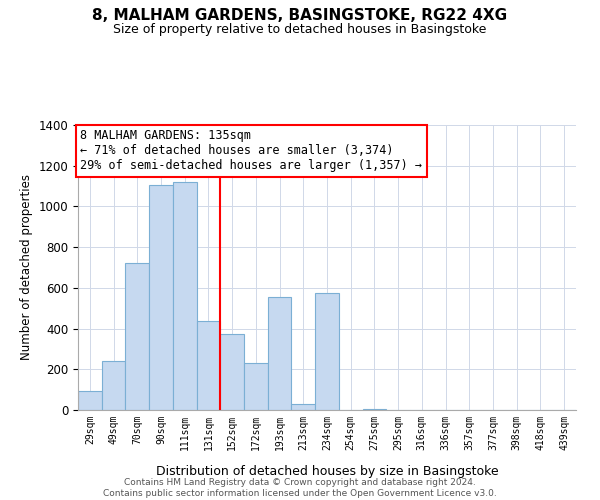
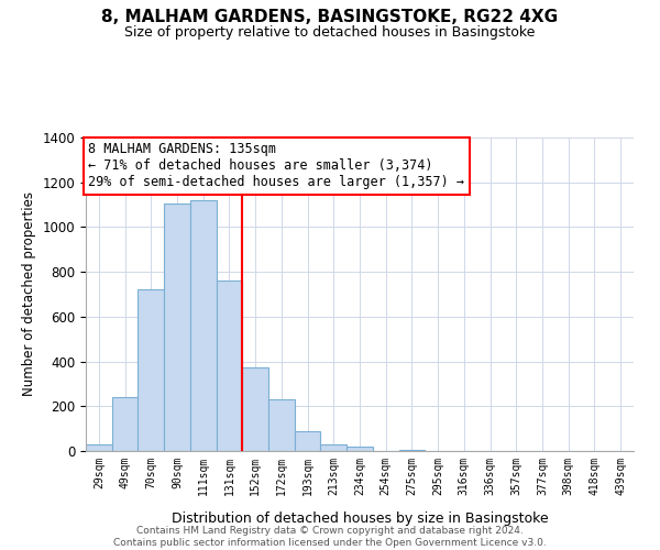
29sqm: 95 -> 30
131sqm: 435 -> 760
193sqm: 555 -> 90
234sqm: 575 -> 20
